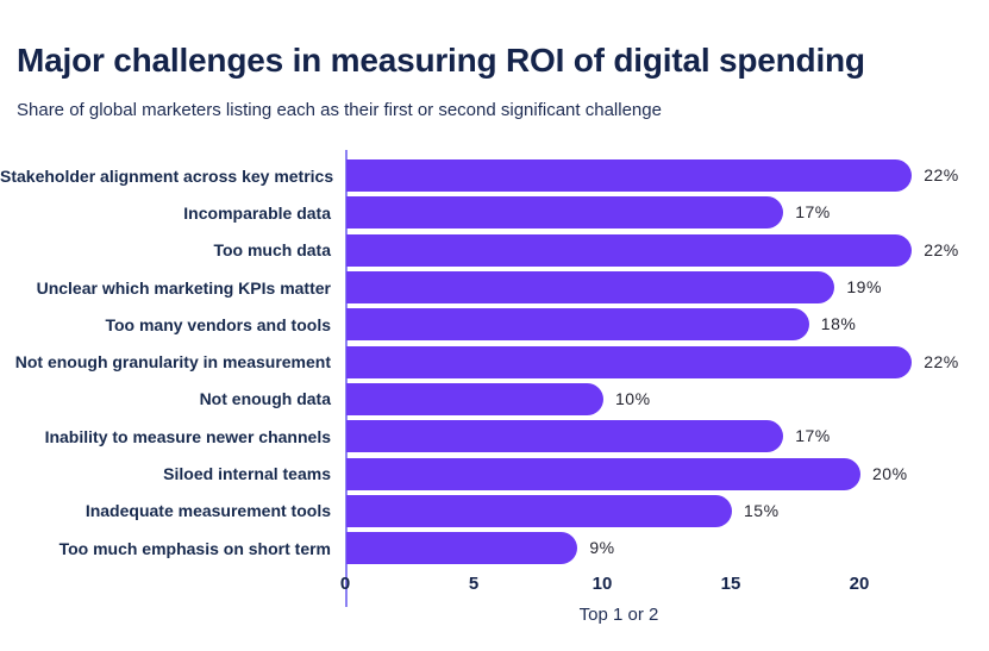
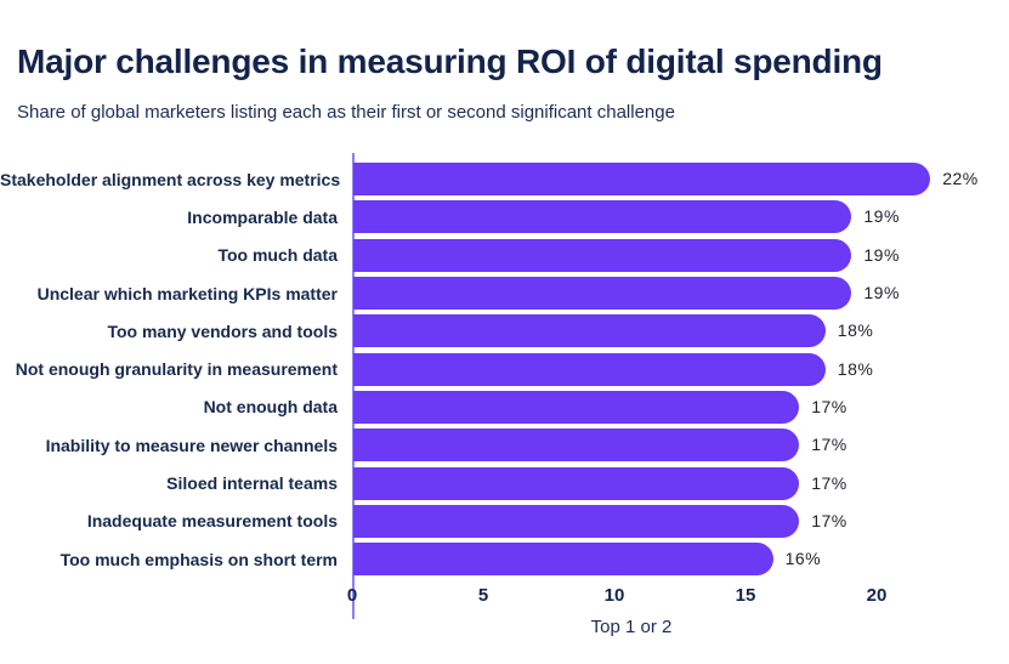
Incomparable data: 17% -> 19%
Too much data: 22% -> 19%
Not enough granularity in measurement: 22% -> 18%
Not enough data: 10% -> 17%
Siloed internal teams: 20% -> 17%
Inadequate measurement tools: 15% -> 17%
Too much emphasis on short term: 9% -> 16%
